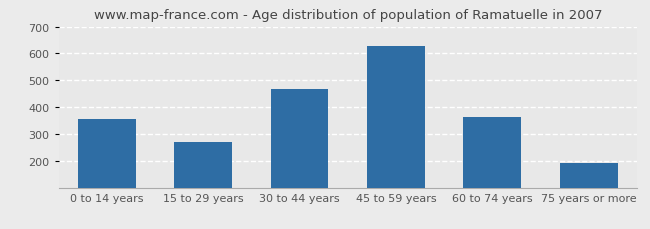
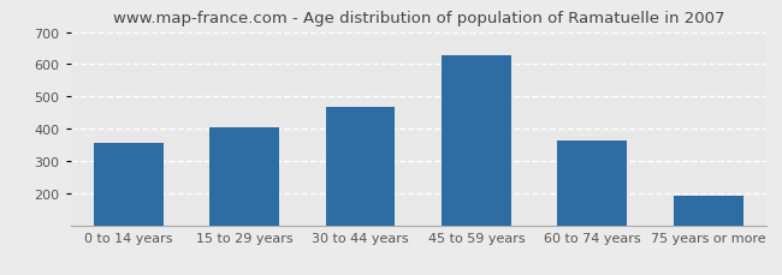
15 to 29 years: 270 -> 405
